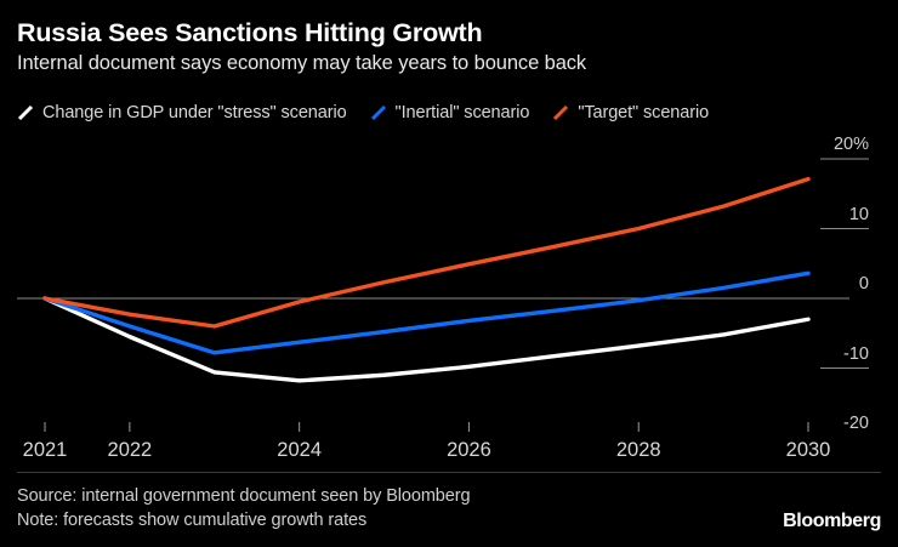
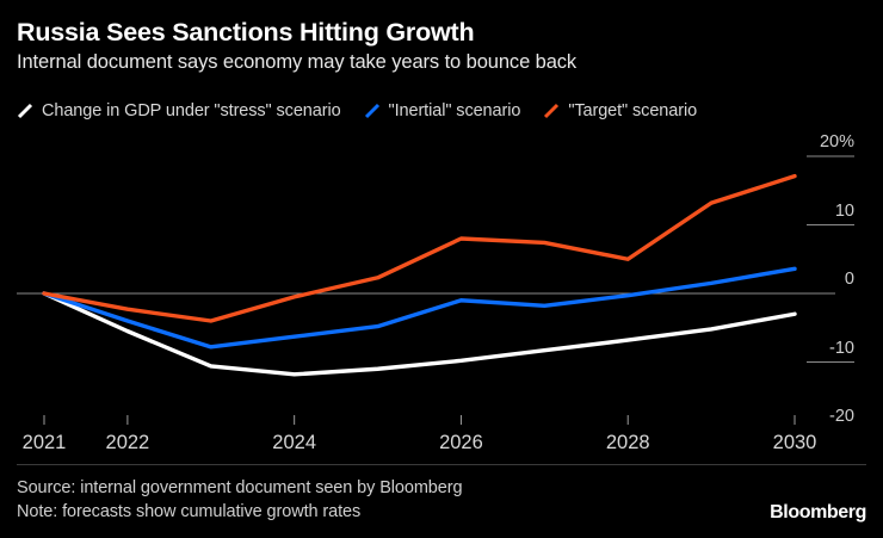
"Inertial" scenario/2026: -3% -> -1%
"Target" scenario/2026: 5% -> 8%
"Target" scenario/2028: 10% -> 5%
